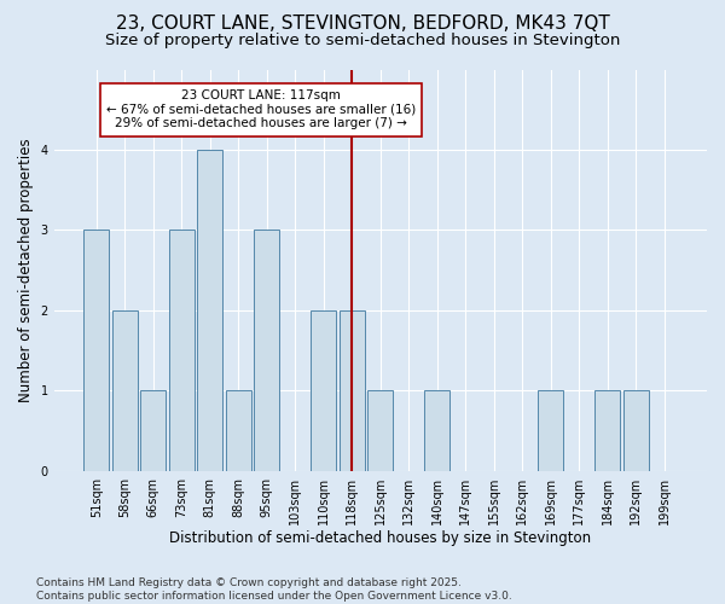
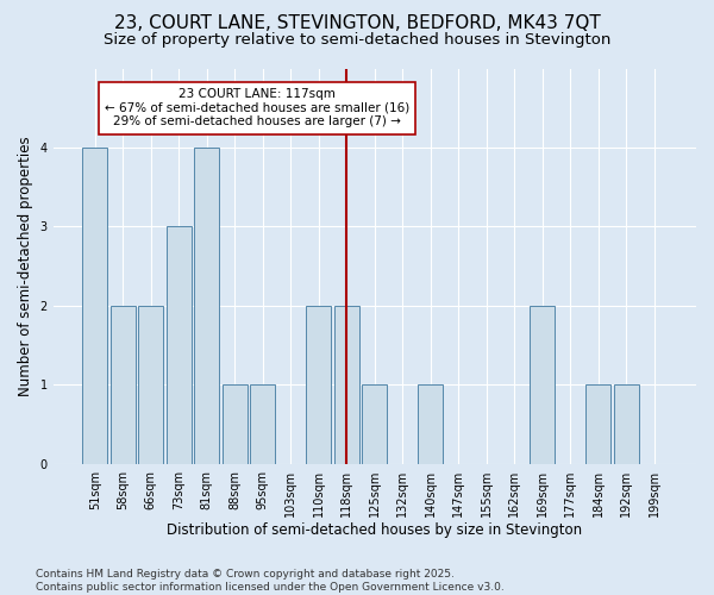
51sqm: 3 -> 4
66sqm: 1 -> 2
95sqm: 3 -> 1
169sqm: 1 -> 2
